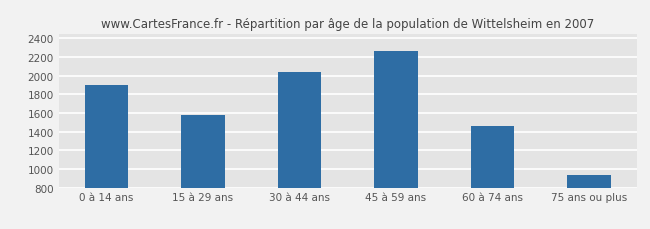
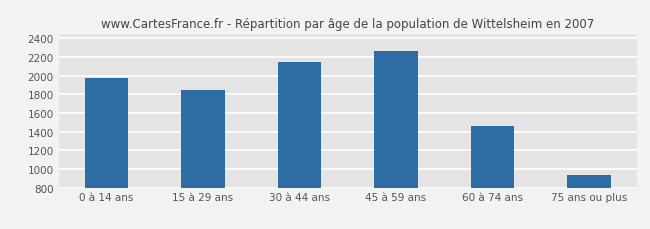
0 à 14 ans: 1900 -> 1970
15 à 29 ans: 1580 -> 1840
30 à 44 ans: 2040 -> 2140
